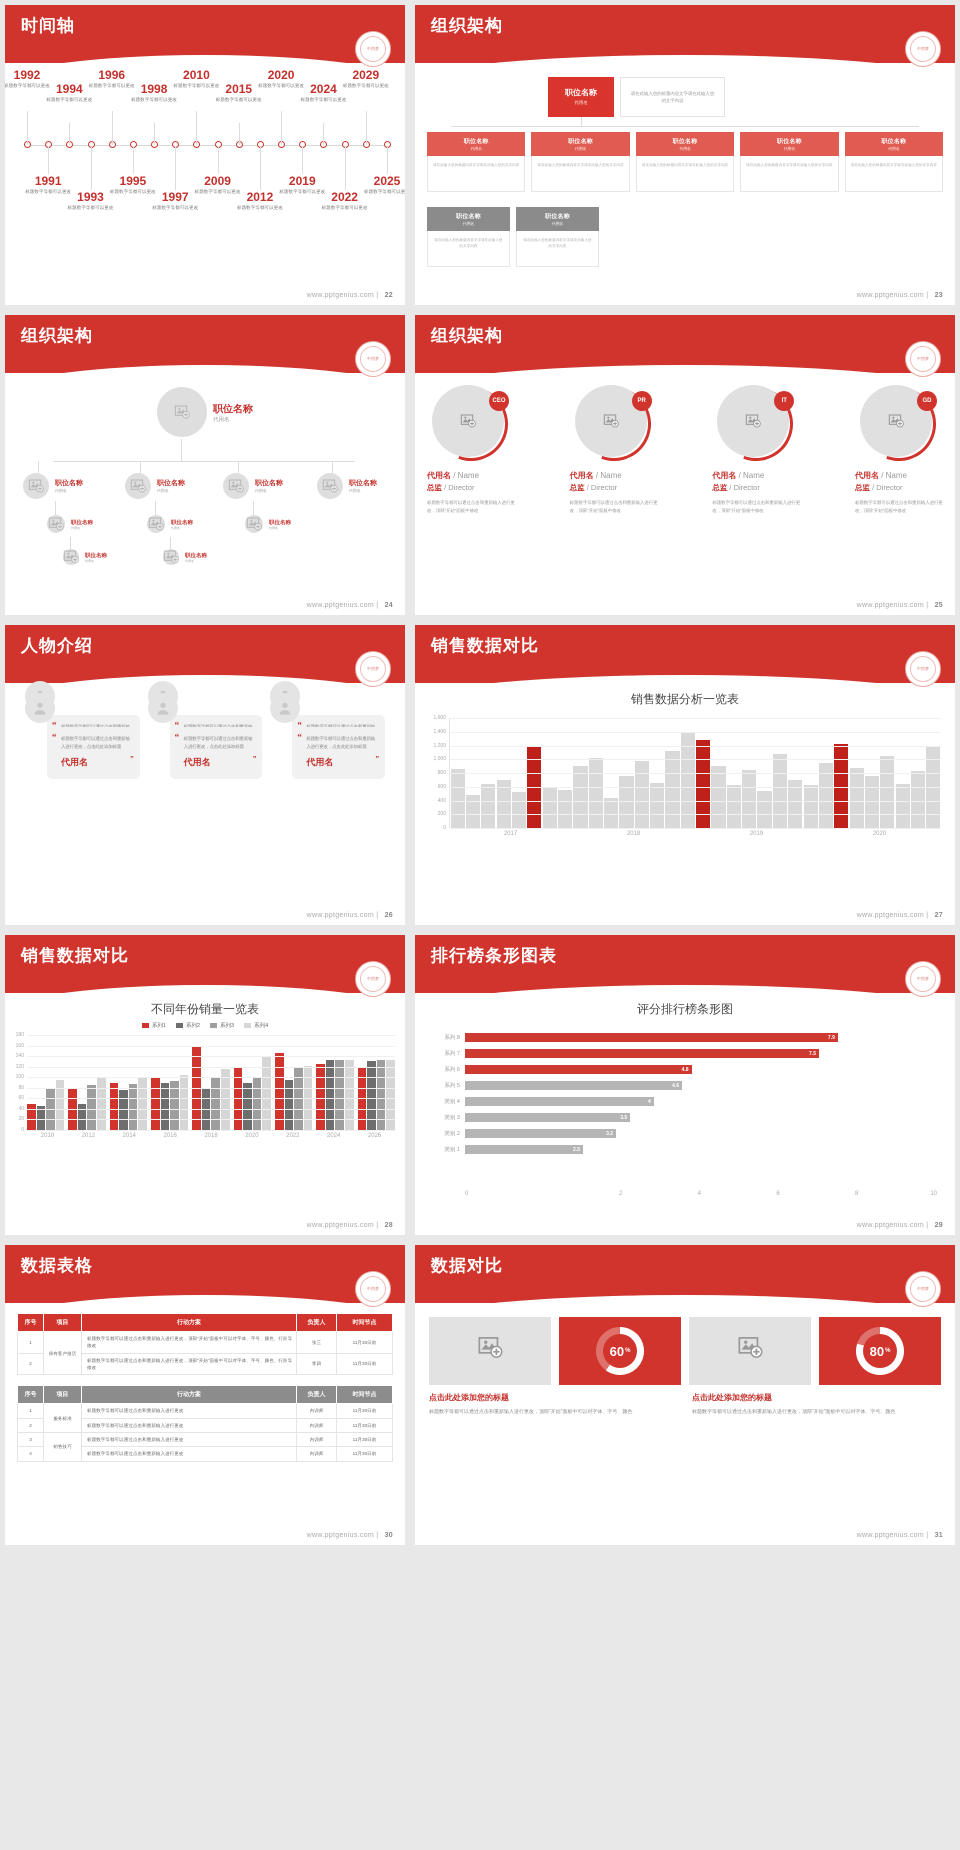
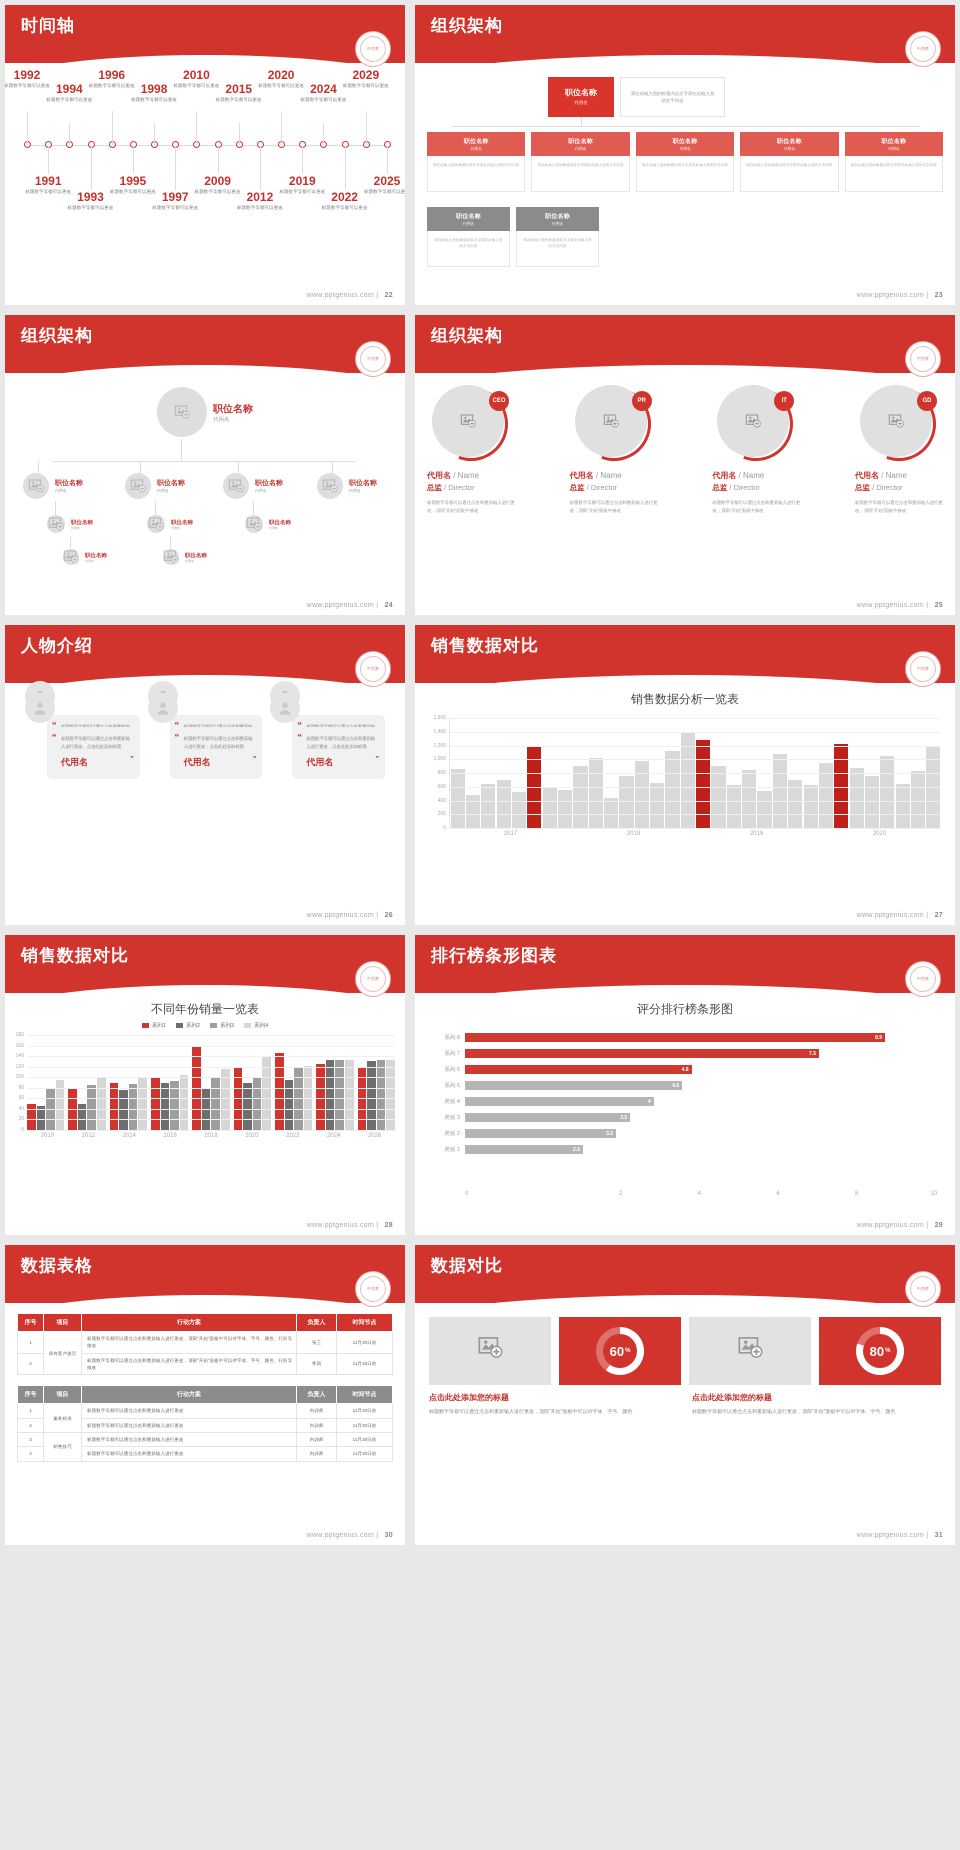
评分排行榜条形图/系列 8: 7.9 -> 8.9
